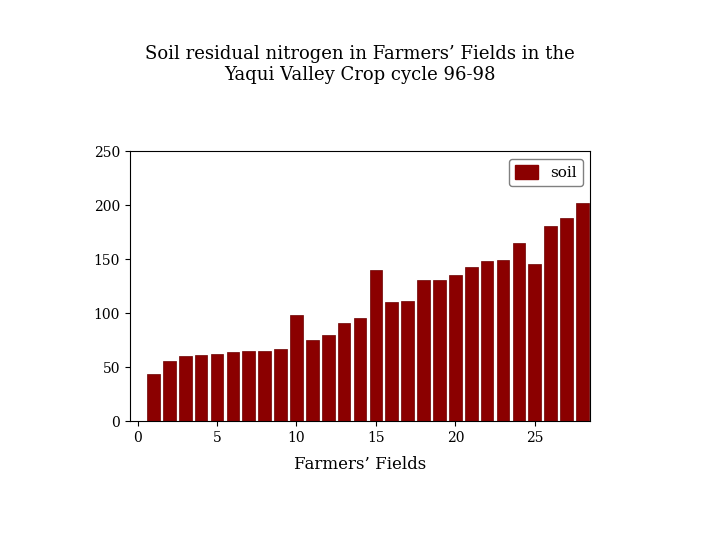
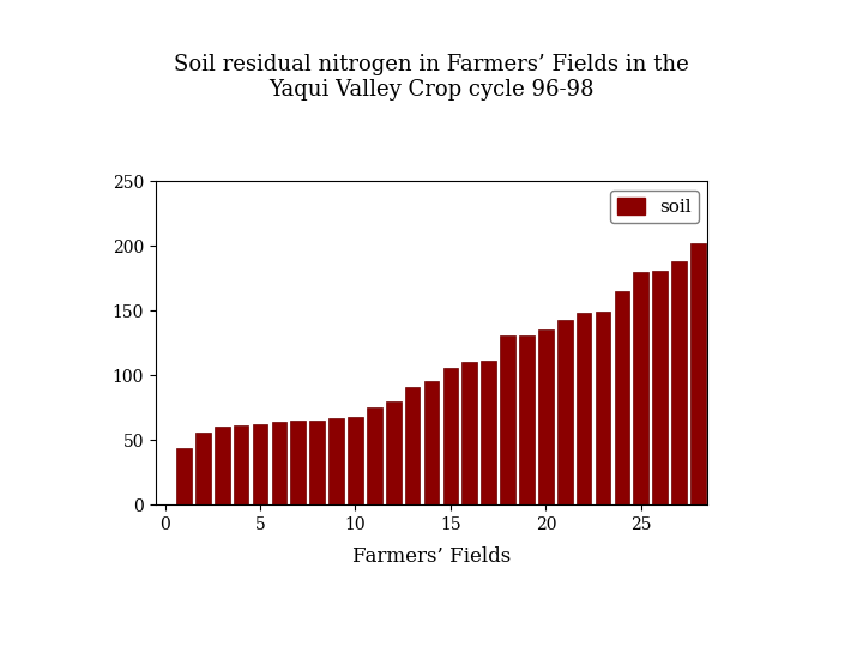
10: 98 -> 68
15: 140 -> 106
25: 146 -> 180
